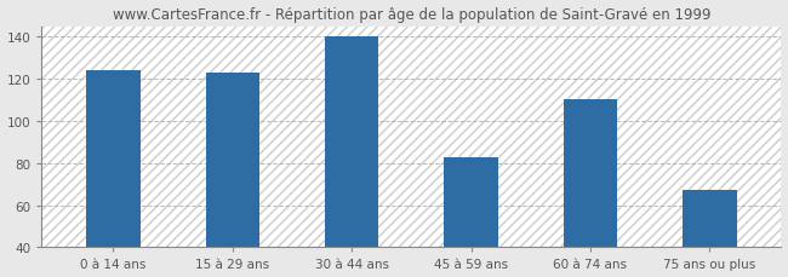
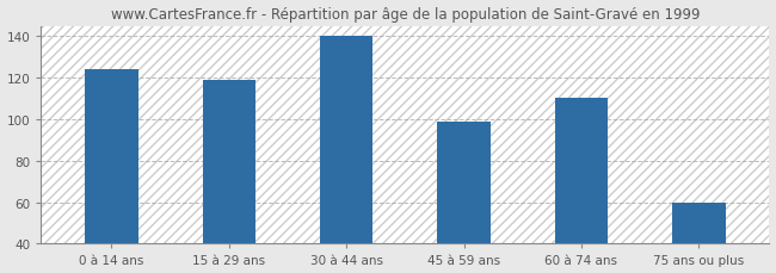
15 à 29 ans: 123 -> 119
45 à 59 ans: 83 -> 99
75 ans ou plus: 67 -> 60
